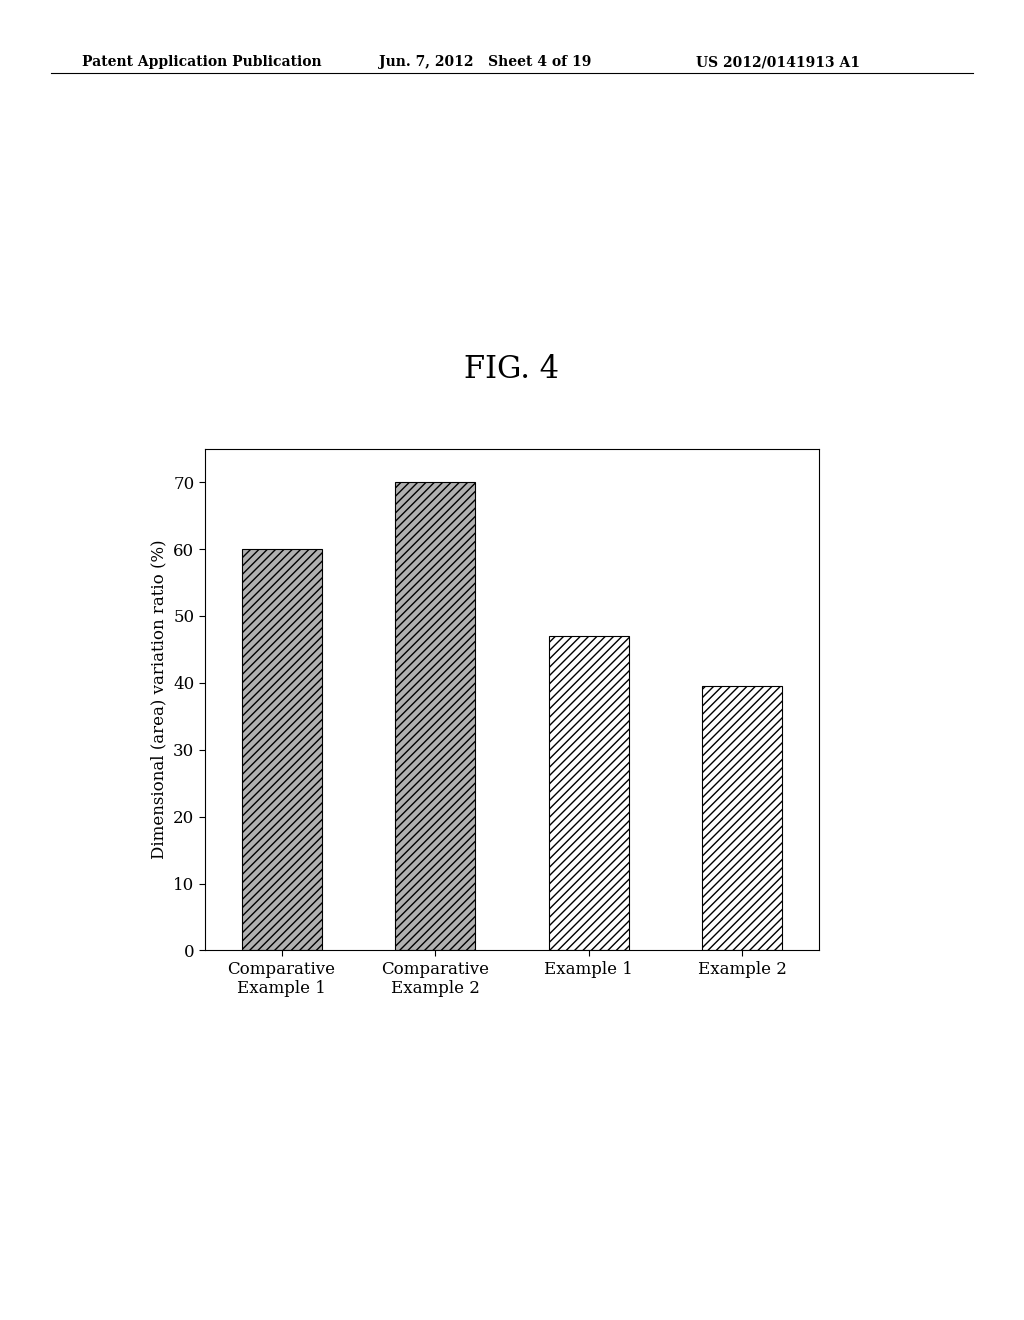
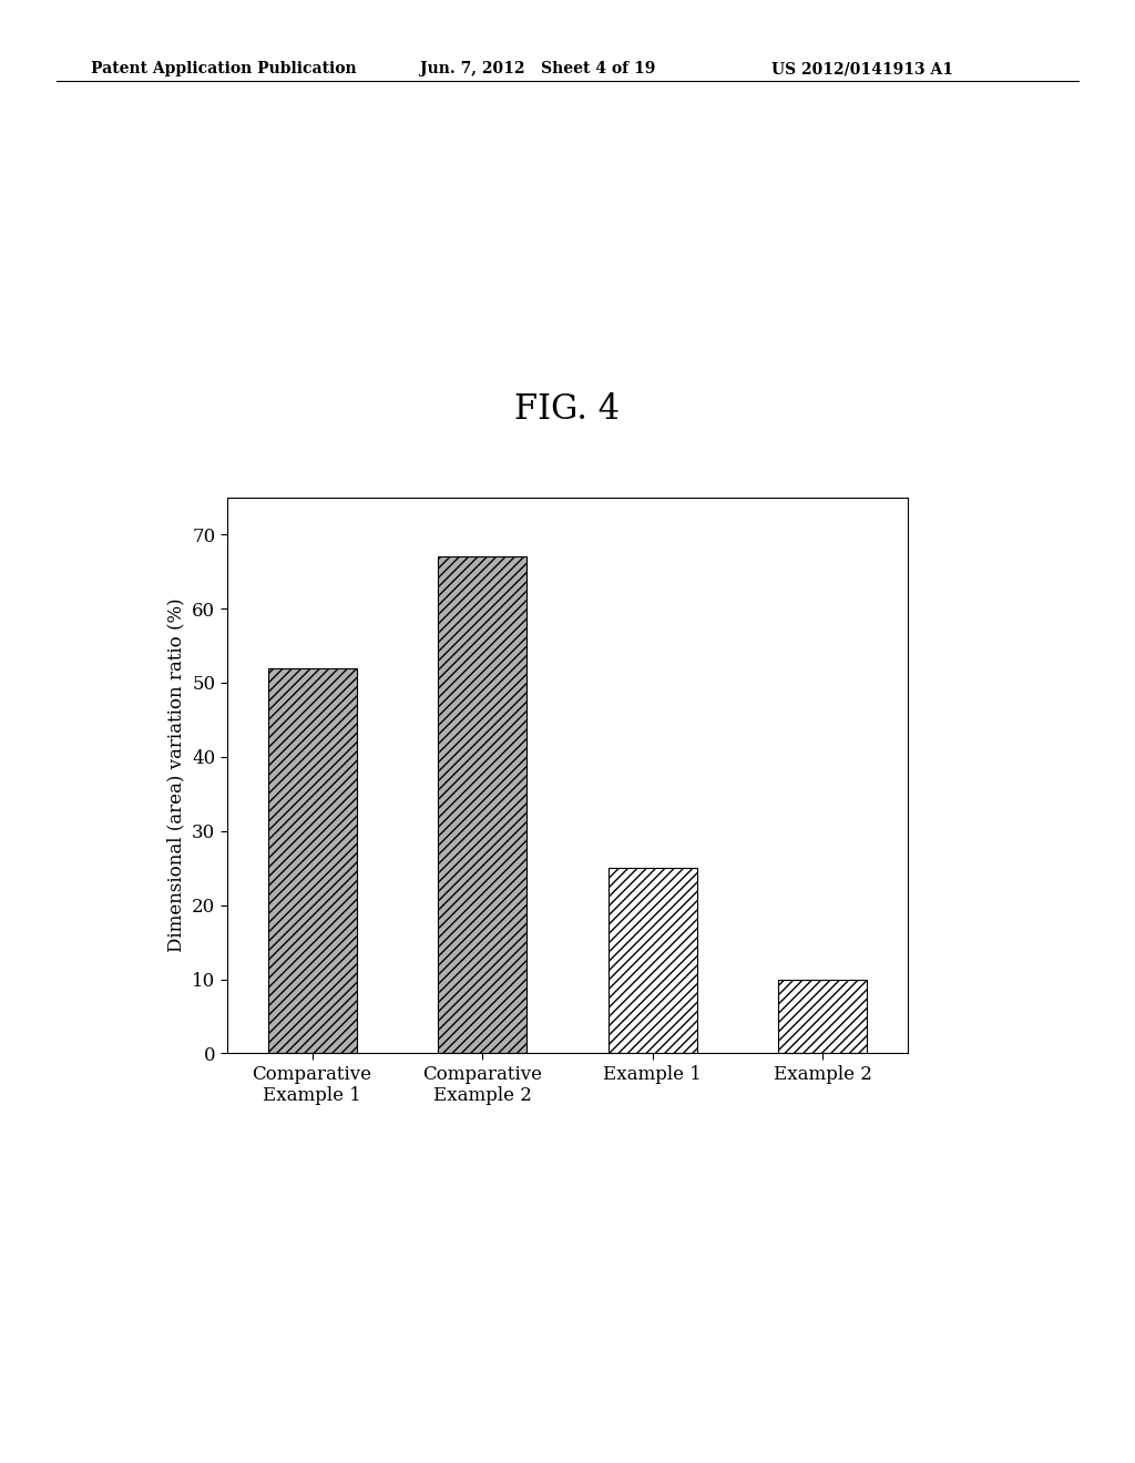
Comparative Example 1: 60.0 -> 52.0
Comparative Example 2: 70.0 -> 67.0
Example 1: 47.0 -> 25.0
Example 2: 39.5 -> 10.0
